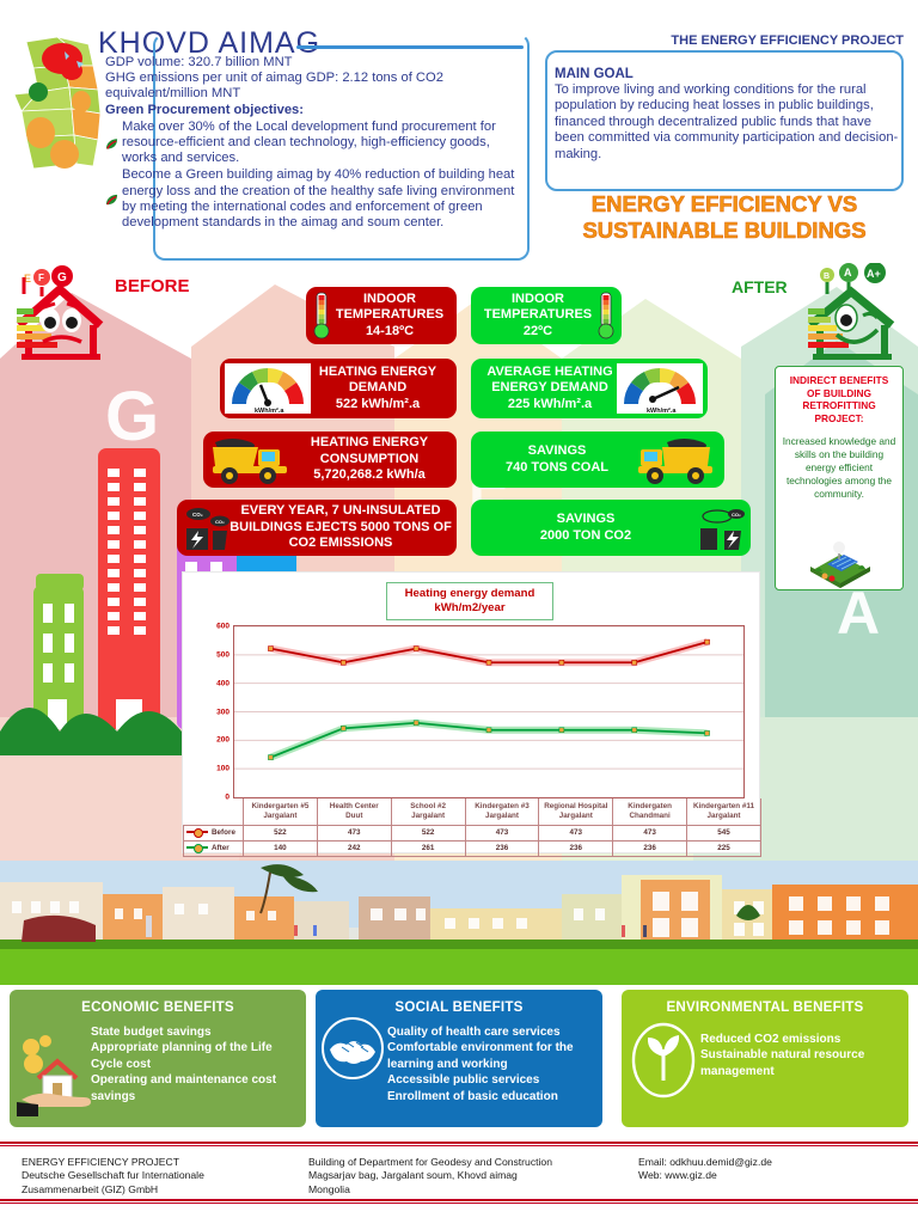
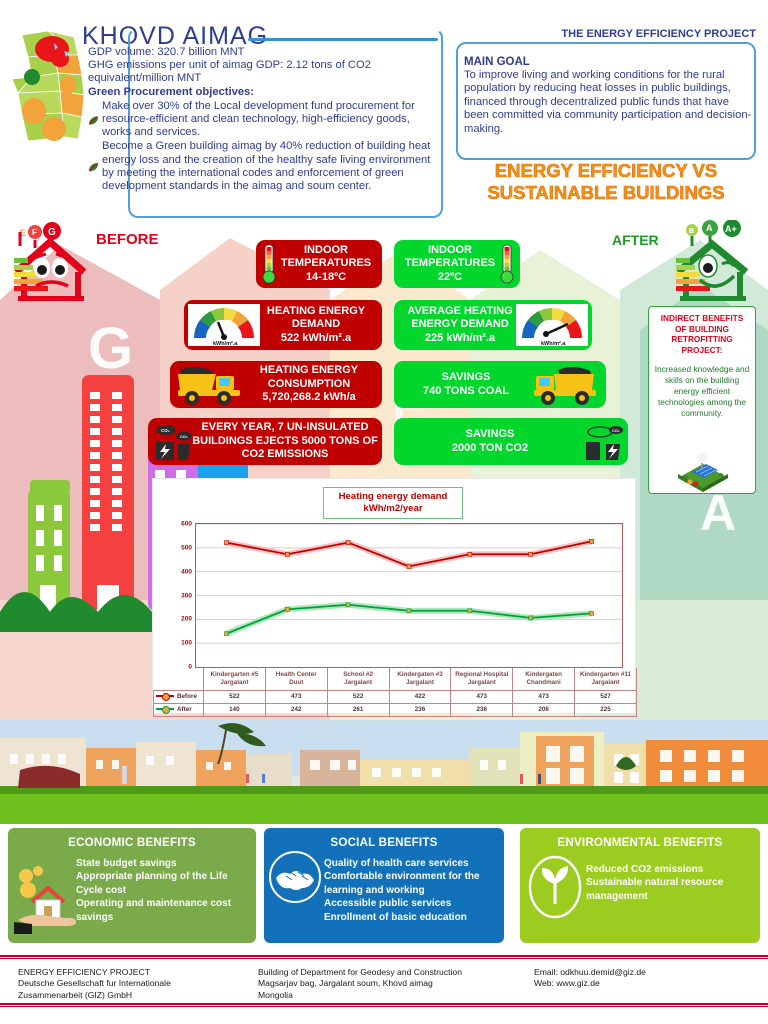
Before/Kindergaten #3 Jargalant: 473 -> 422
After/Kindergaten Chandmani: 236 -> 206
Before/Kindergarten #11 Jargalant: 545 -> 527
